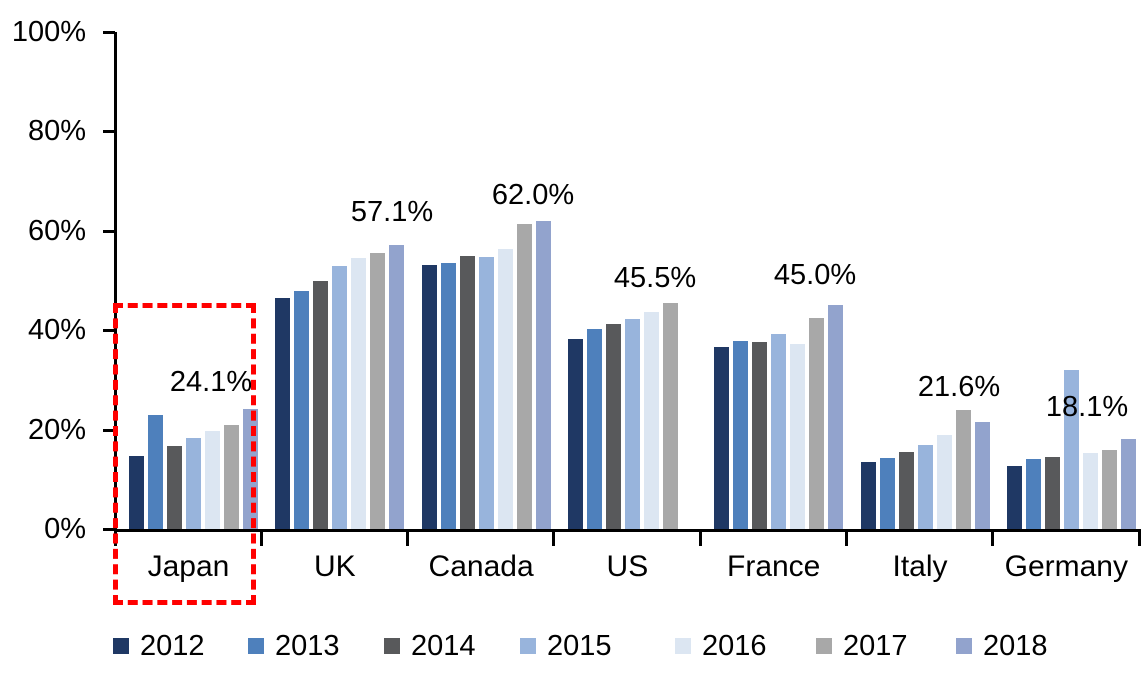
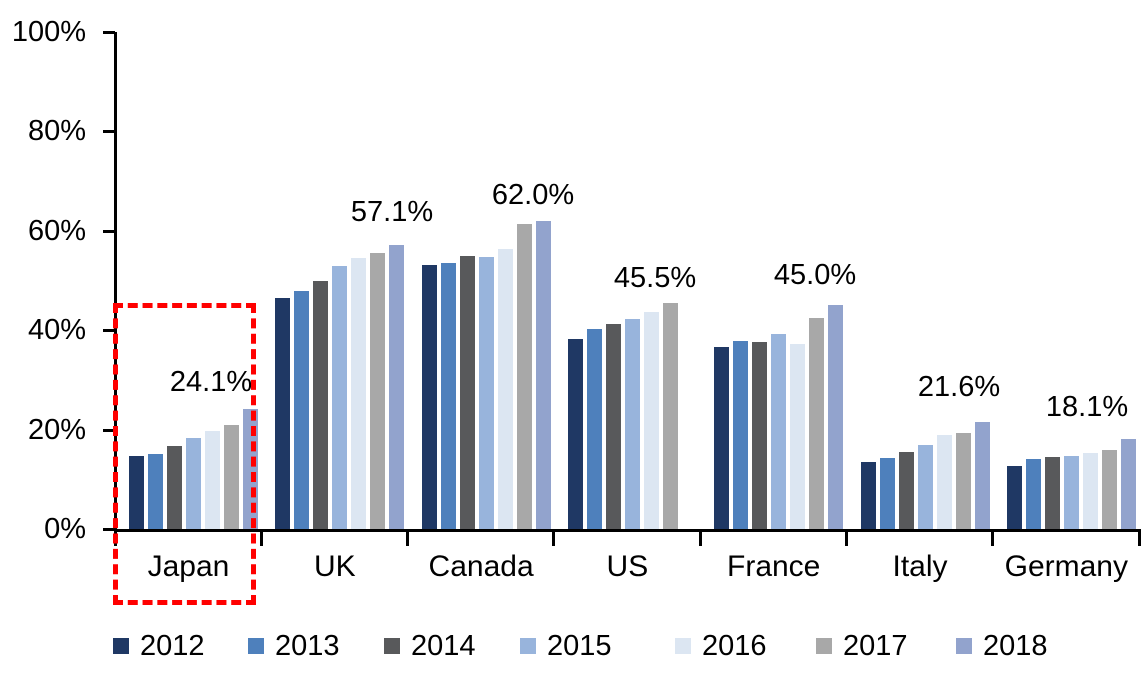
2013/Japan: 23% -> 15%
2017/Italy: 24% -> 19%
2015/Germany: 32% -> 15%
